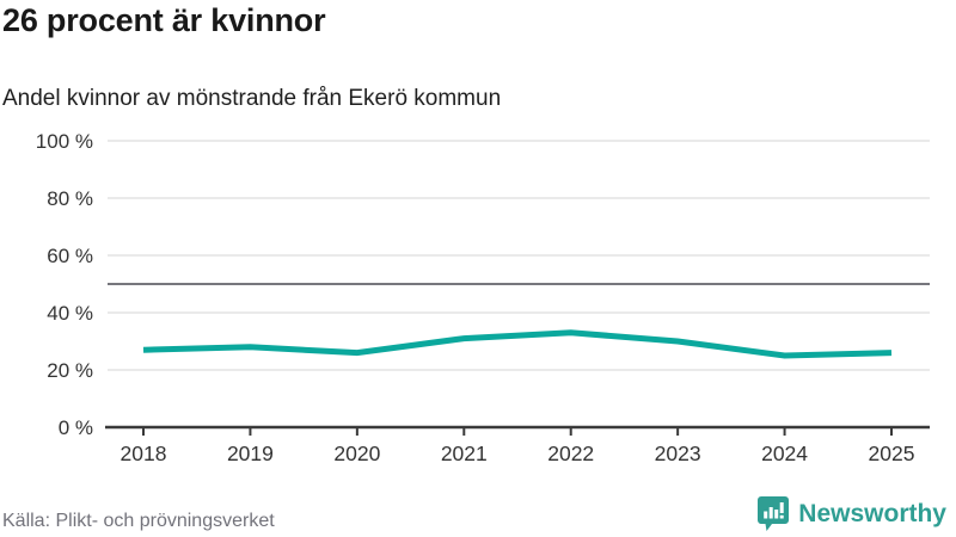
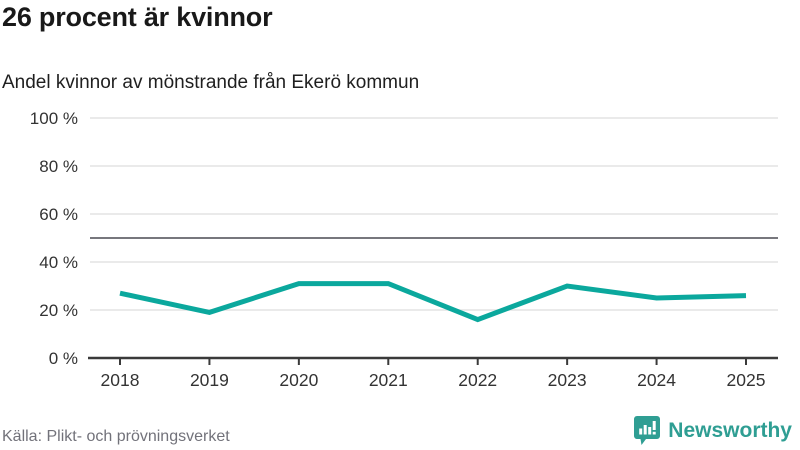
2019: 28% -> 19%
2020: 26% -> 31%
2022: 33% -> 16%
